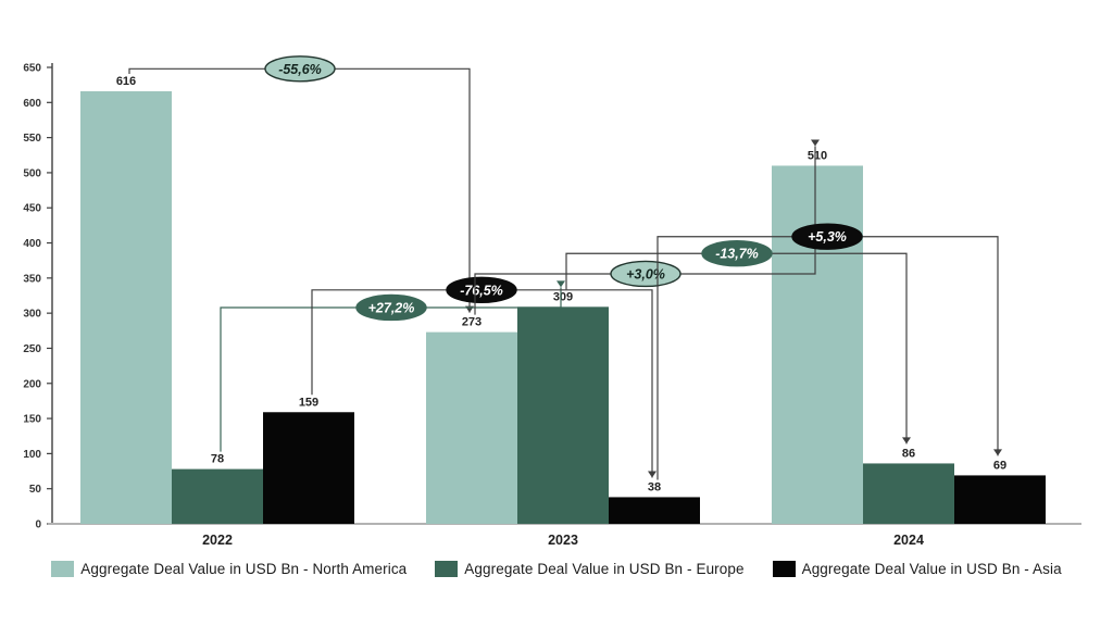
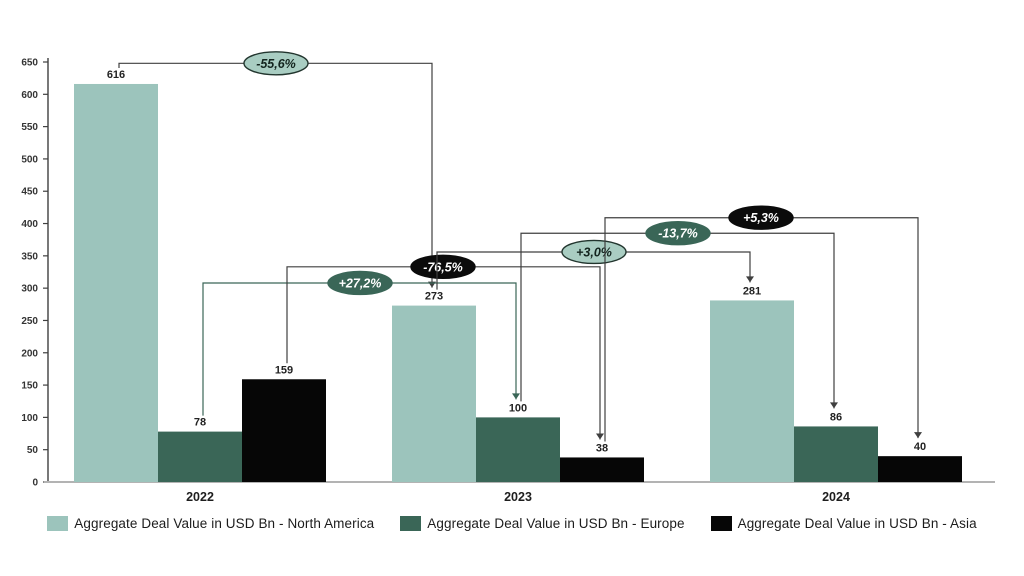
Aggregate Deal Value in USD Bn - Europe/2023: 309 -> 100
Aggregate Deal Value in USD Bn - North America/2024: 510 -> 281
Aggregate Deal Value in USD Bn - Asia/2024: 69 -> 40
